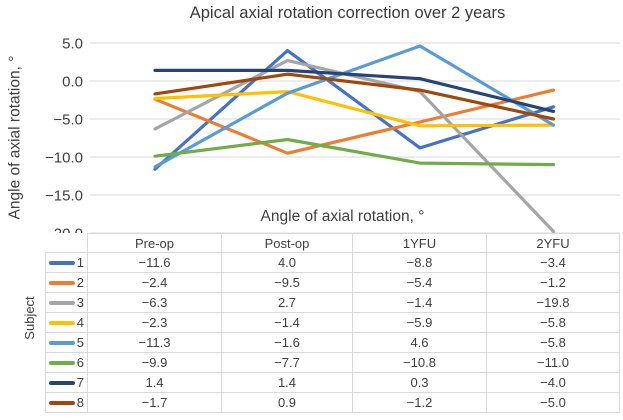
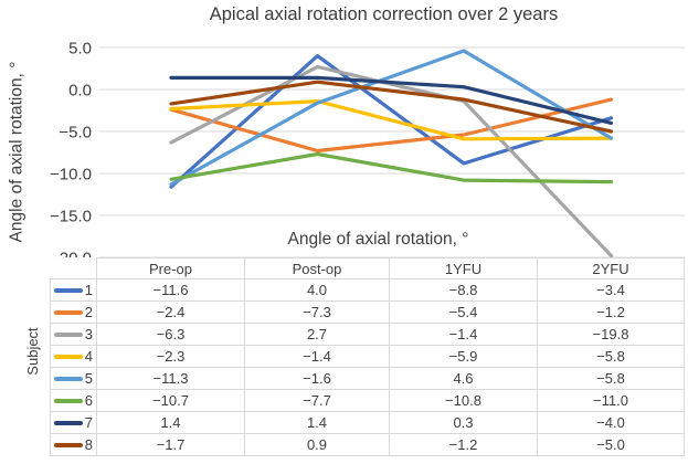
6/Pre-op: −9.9 -> −10.7
2/Post-op: −9.5 -> −7.3
